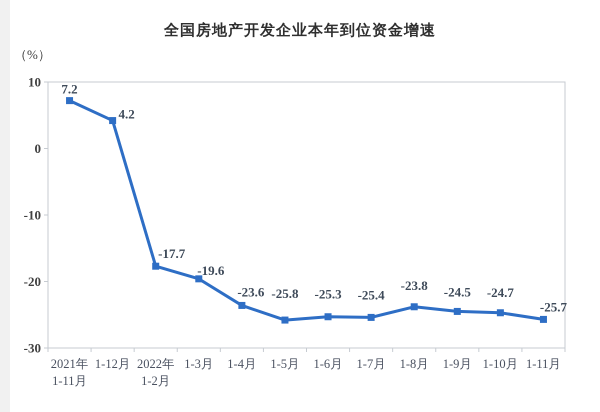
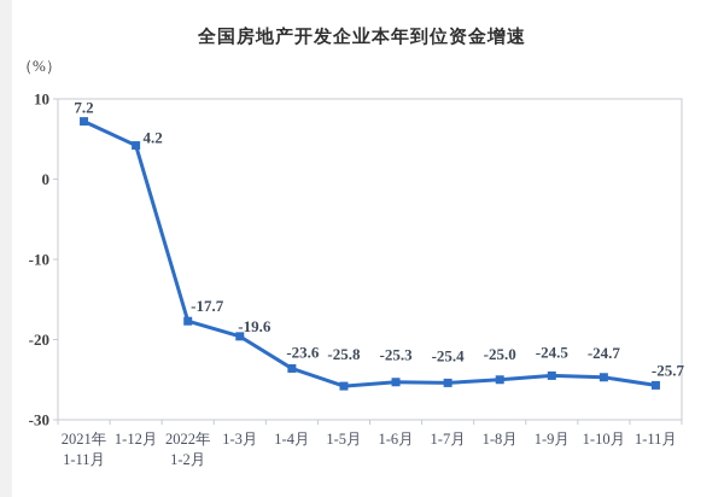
1-8月: -23.8 -> -25.0
